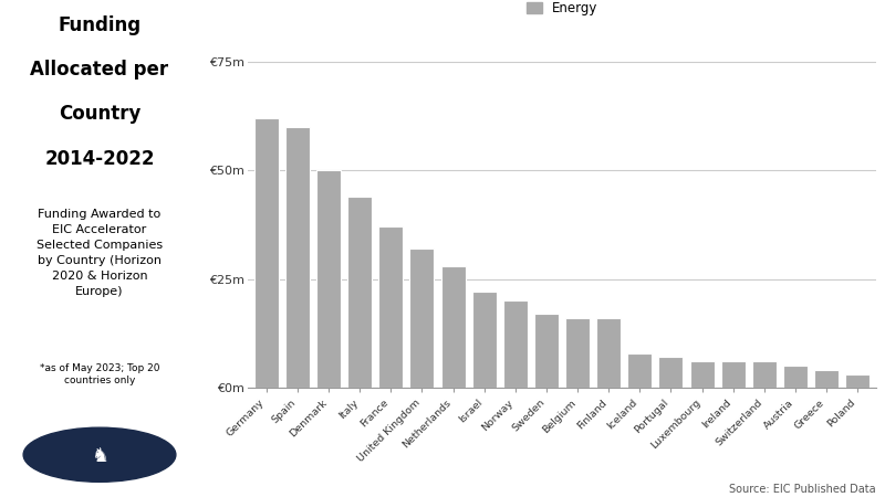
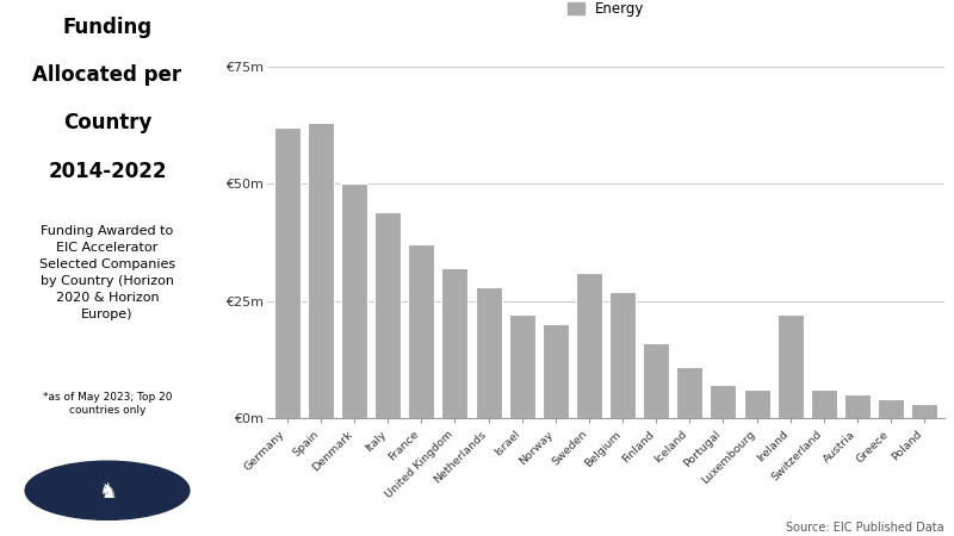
Spain: €60m -> €63m
Sweden: €17m -> €31m
Belgium: €16m -> €27m
Iceland: €8m -> €11m
Ireland: €6m -> €22m
